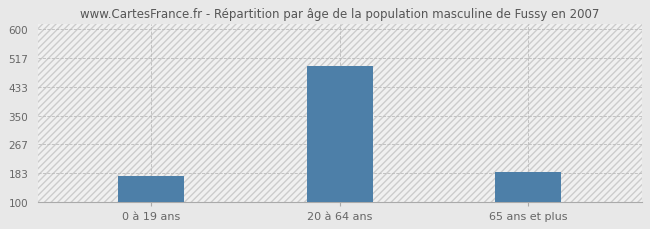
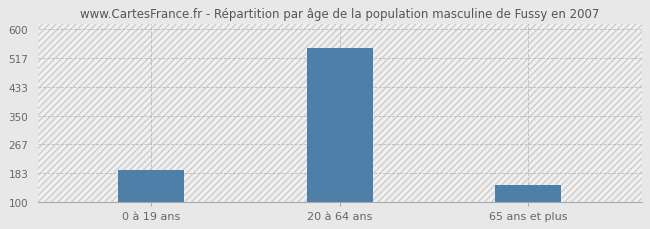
0 à 19 ans: 175 -> 192
20 à 64 ans: 495 -> 545
65 ans et plus: 185 -> 148
